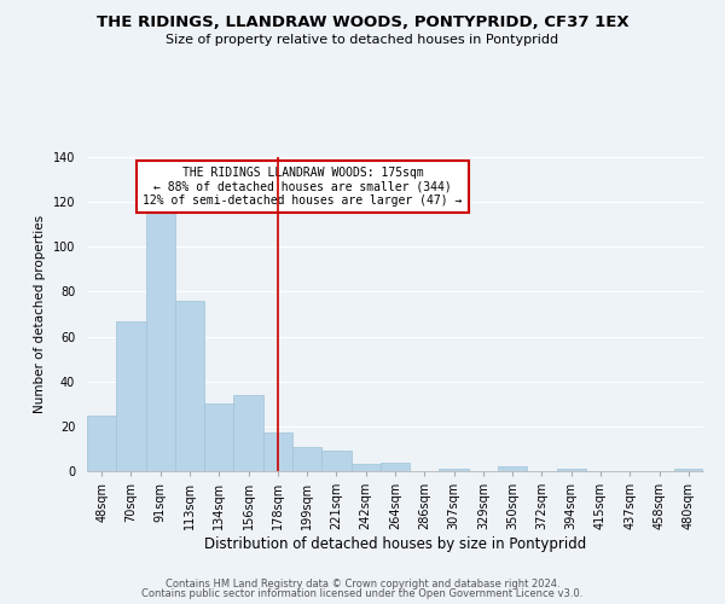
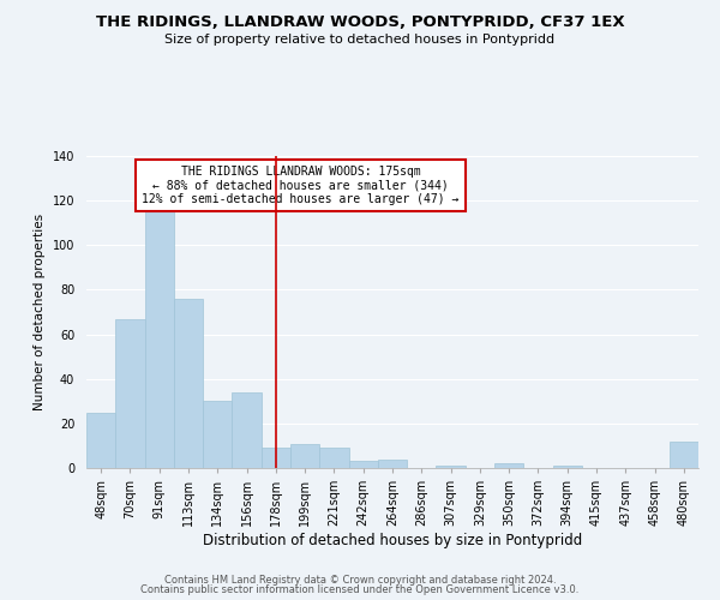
178sqm: 17 -> 9
480sqm: 1 -> 12
